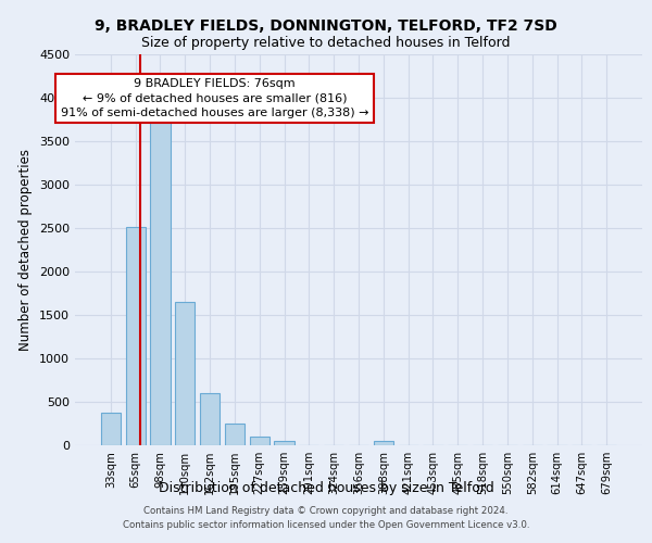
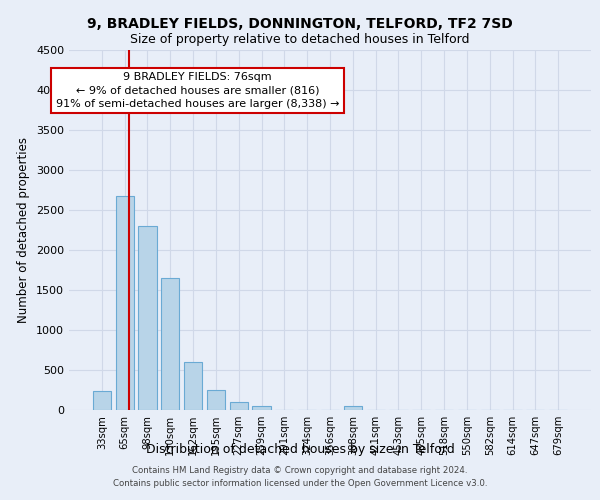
33sqm: 380 -> 240
65sqm: 2510 -> 2680
98sqm: 3740 -> 2300
